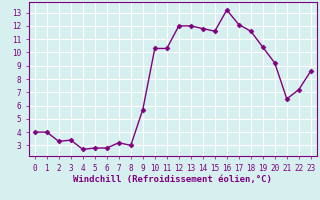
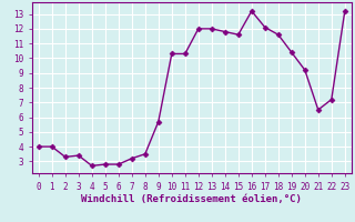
8: 3.0 -> 3.5
23: 8.6 -> 13.2
